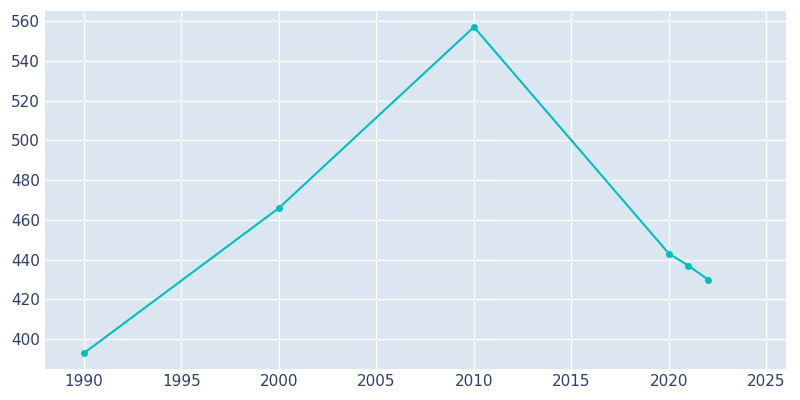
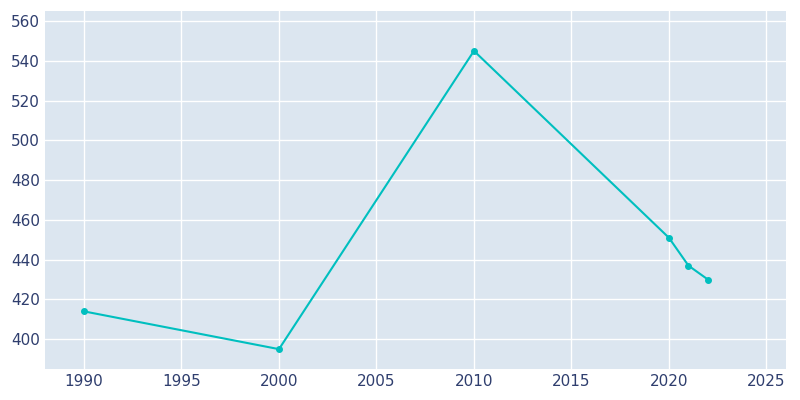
1990: 393 -> 414
2000: 466 -> 395
2010: 557 -> 545
2020: 443 -> 451
